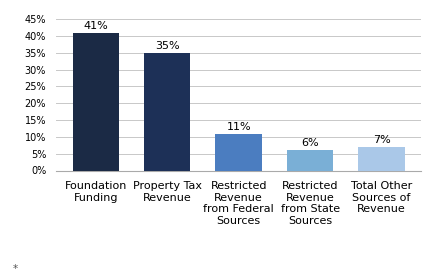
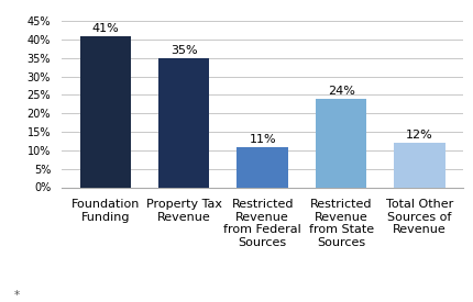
Restricted Revenue from State Sources: 6% -> 24%
Total Other Sources of Revenue: 7% -> 12%
